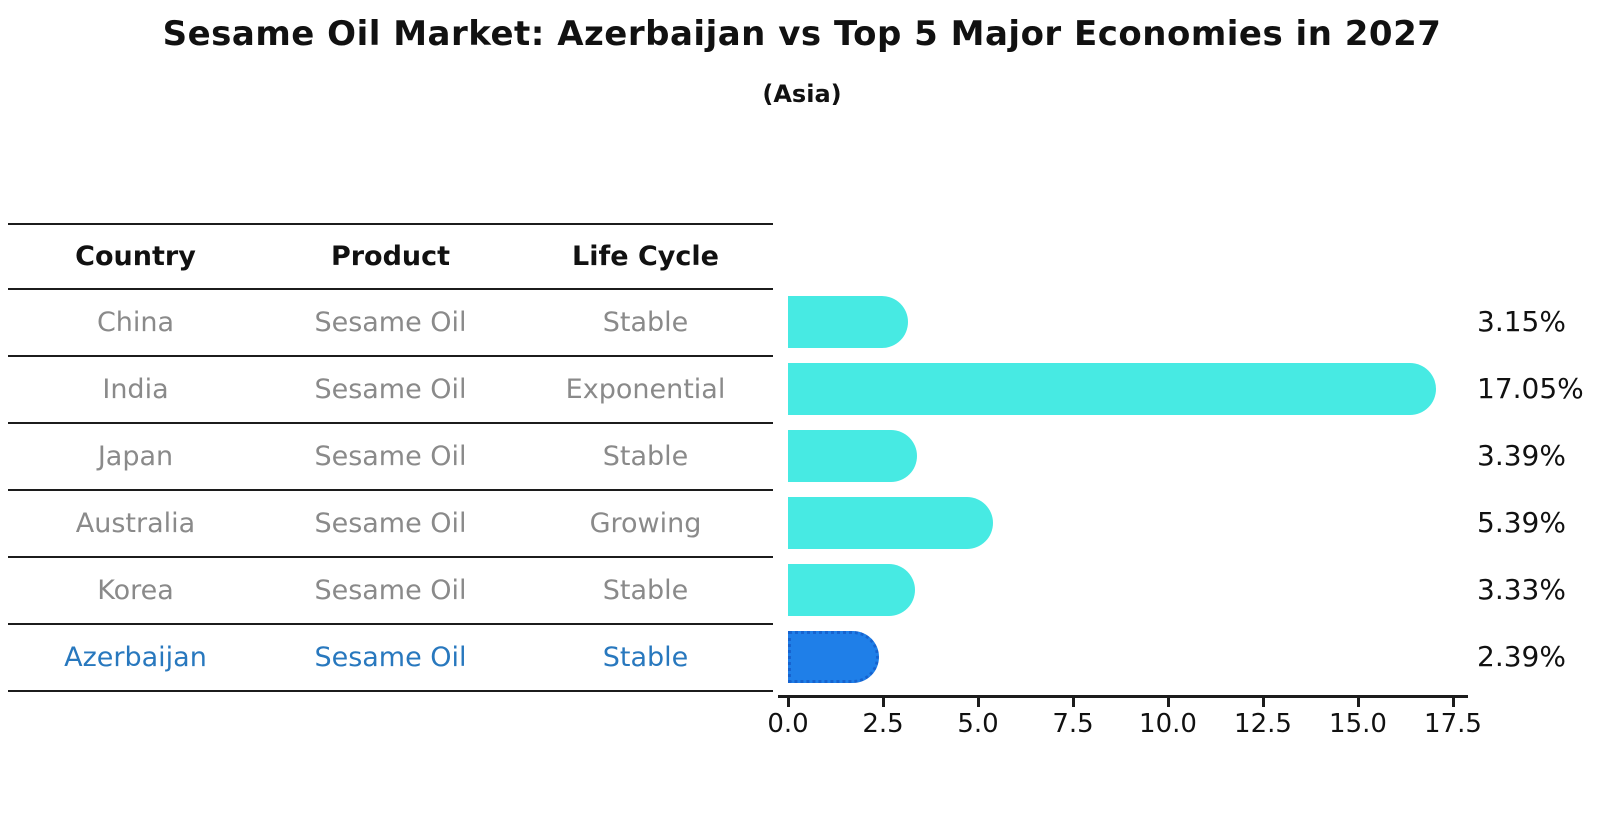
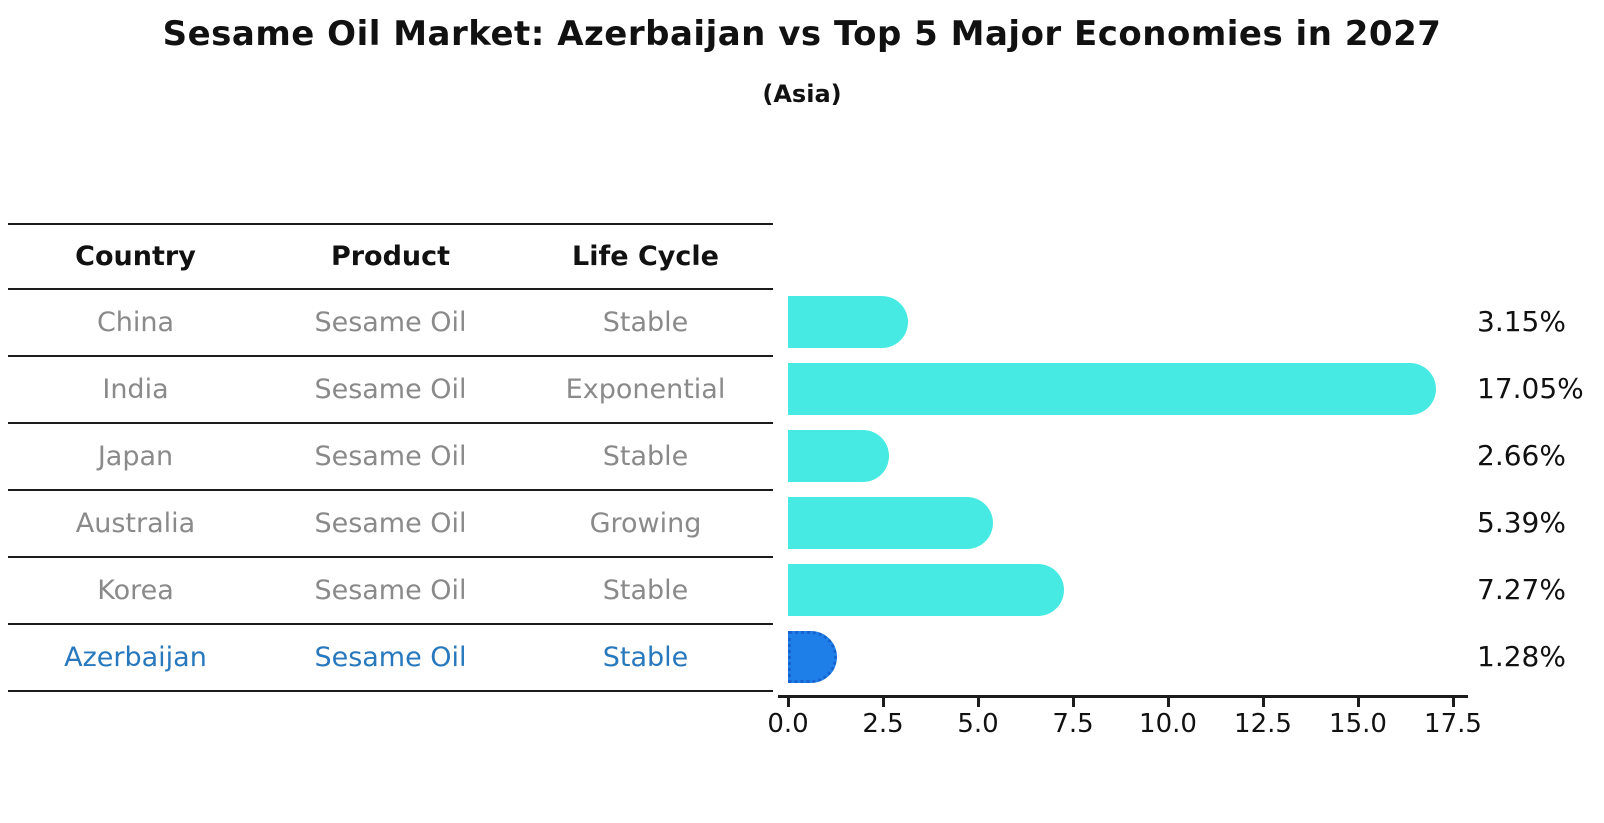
Japan: 3.39% -> 2.66%
Korea: 3.33% -> 7.27%
Azerbaijan: 2.39% -> 1.28%
